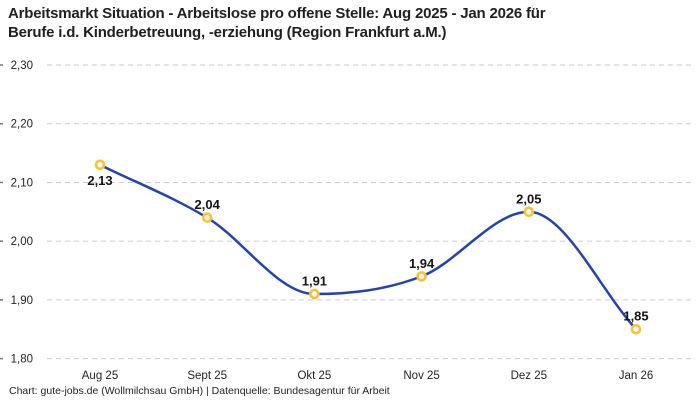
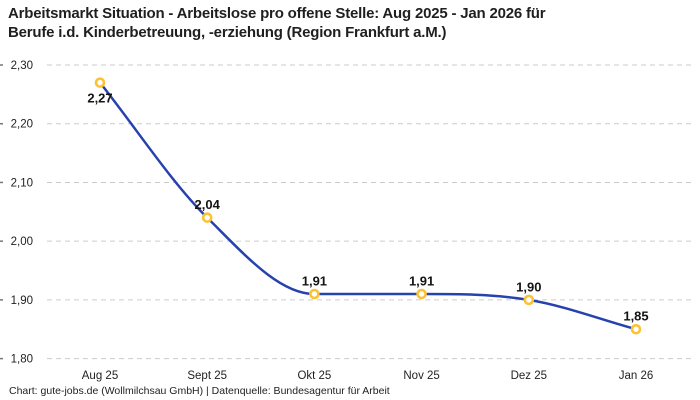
Aug 25: 2,13 -> 2,27
Nov 25: 1,94 -> 1,91
Dez 25: 2,05 -> 1,90
